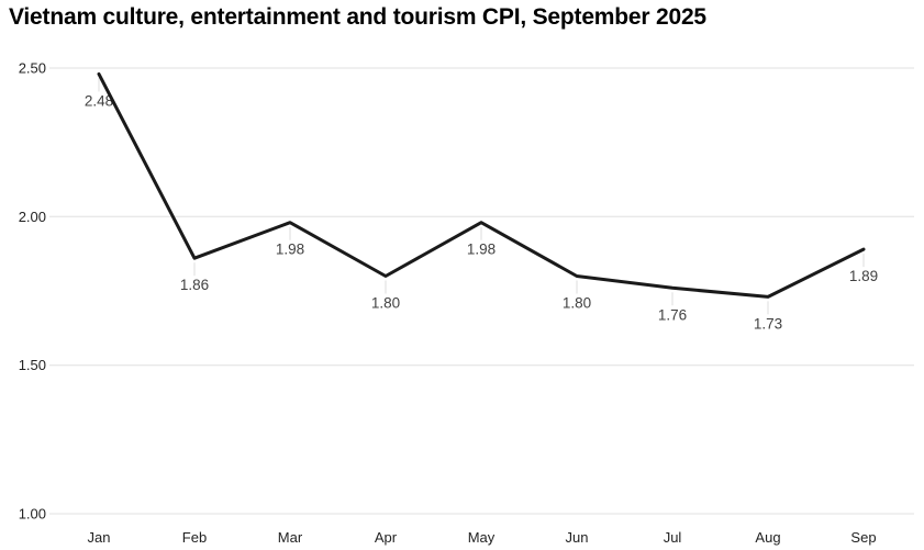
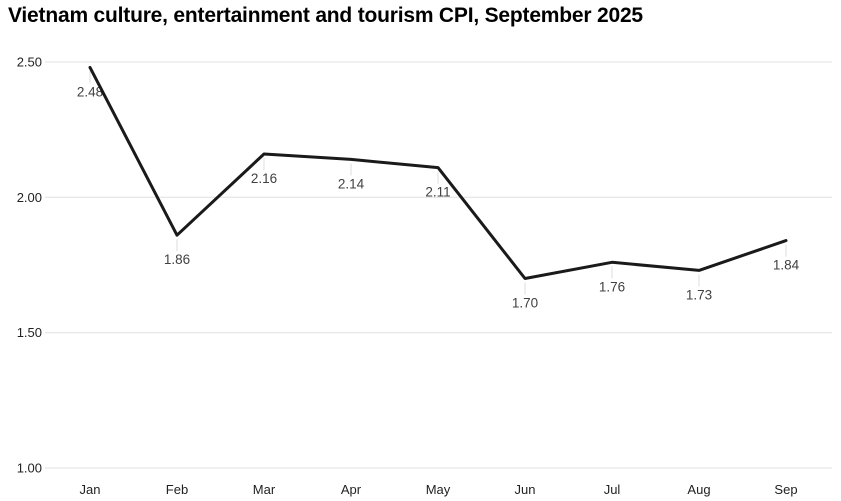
Mar: 1.98 -> 2.16
Apr: 1.80 -> 2.14
May: 1.98 -> 2.11
Jun: 1.80 -> 1.70
Sep: 1.89 -> 1.84
